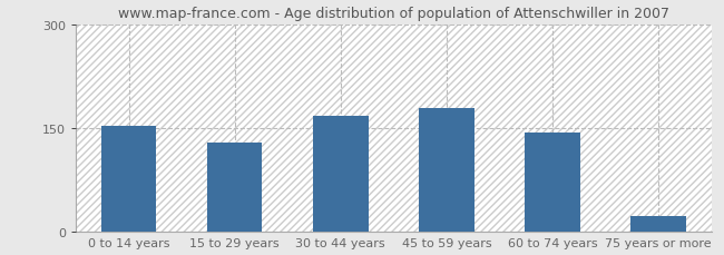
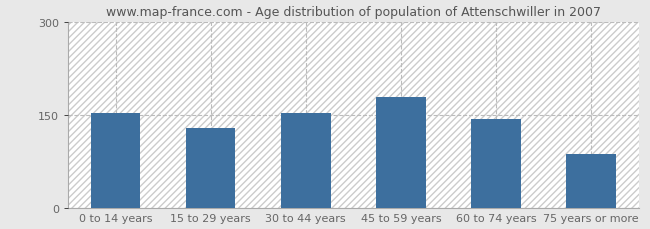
30 to 44 years: 168 -> 152
75 years or more: 22 -> 86
